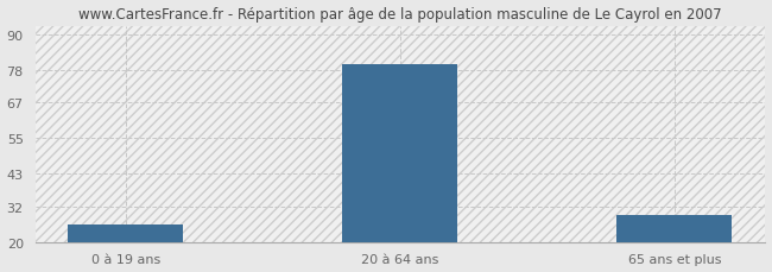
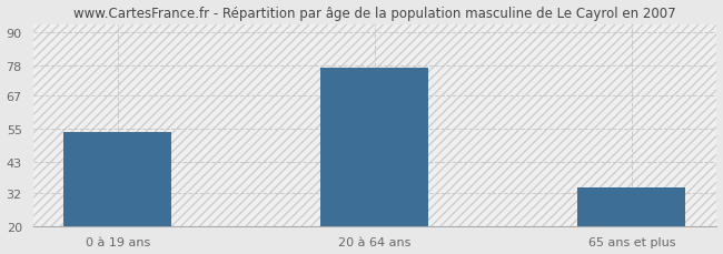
0 à 19 ans: 26 -> 54
20 à 64 ans: 80 -> 77
65 ans et plus: 29 -> 34
